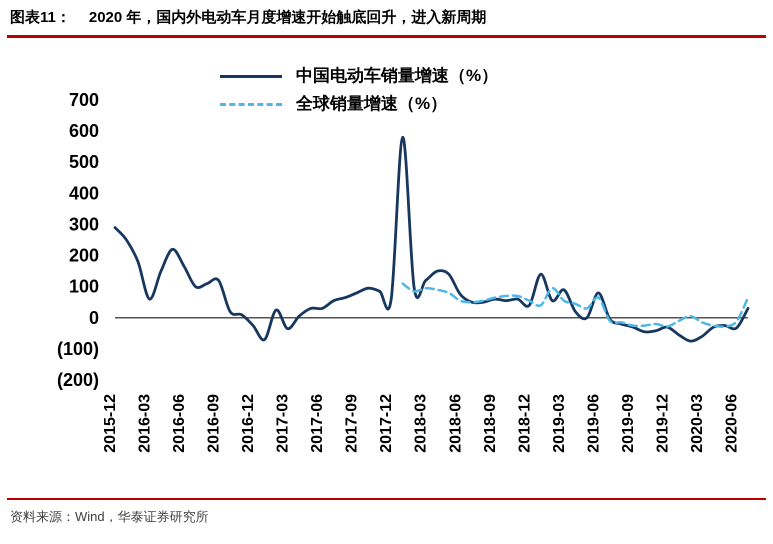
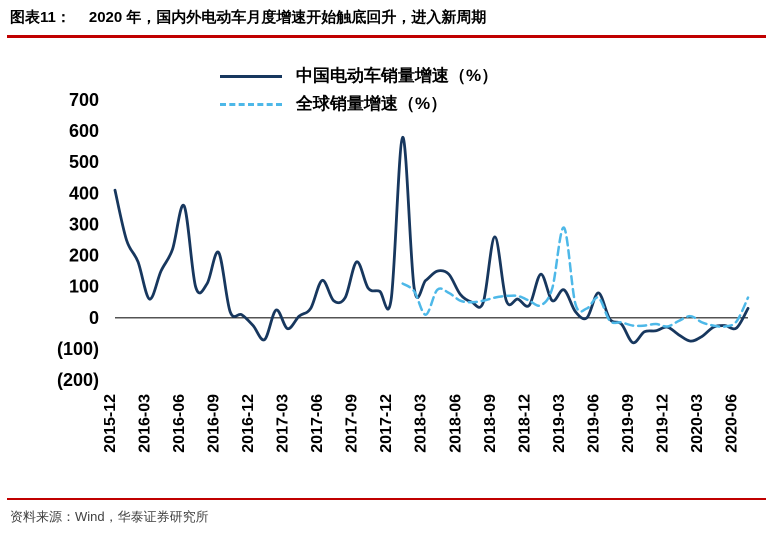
中国电动车销量增速（%）/2015-12: 290 -> 410
中国电动车销量增速（%）/2016-06: 160 -> 360
中国电动车销量增速（%）/2016-09: 120 -> 210
中国电动车销量增速（%）/2017-06: 30 -> 120
中国电动车销量增速（%）/2017-09: 80 -> 180
全球销量增速（%）/2018-03: 100 -> 10
中国电动车销量增速（%）/2018-09: 60 -> 260
全球销量增速（%）/2019-03: 60 -> 290
中国电动车销量增速（%）/2019-09: -30 -> -80
